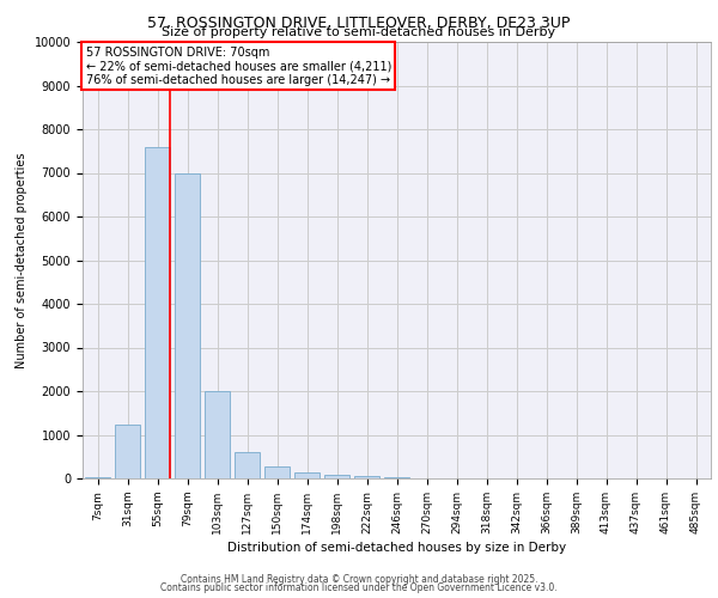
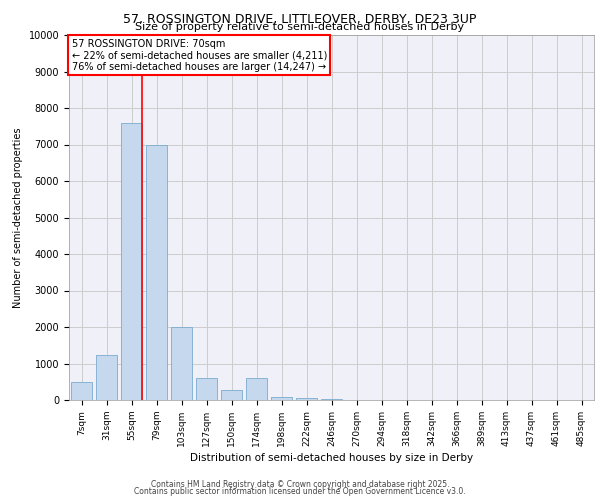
7sqm: 30 -> 500
174sqm: 130 -> 600
